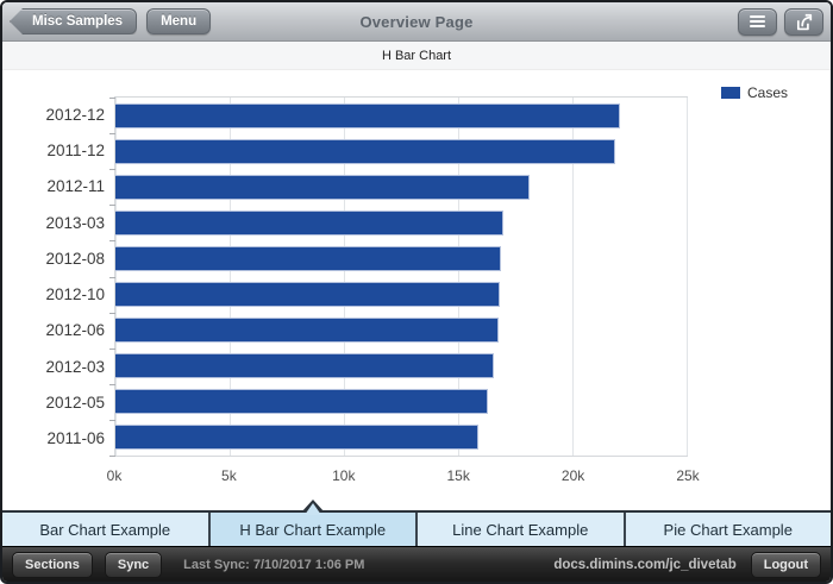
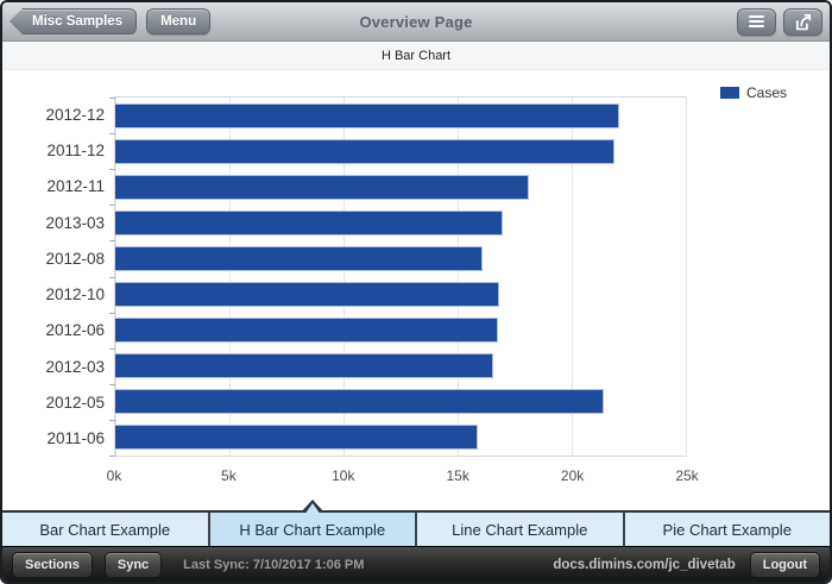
2012-08: 16.8k -> 16.1k
2012-05: 16.3k -> 21.4k
